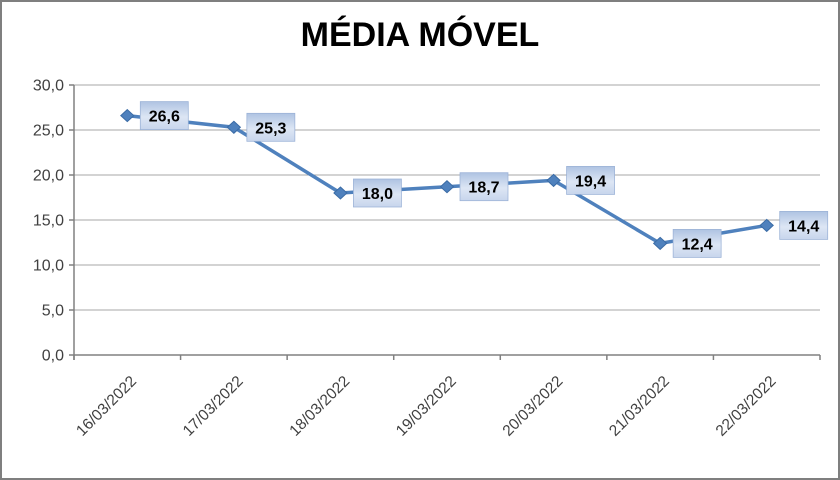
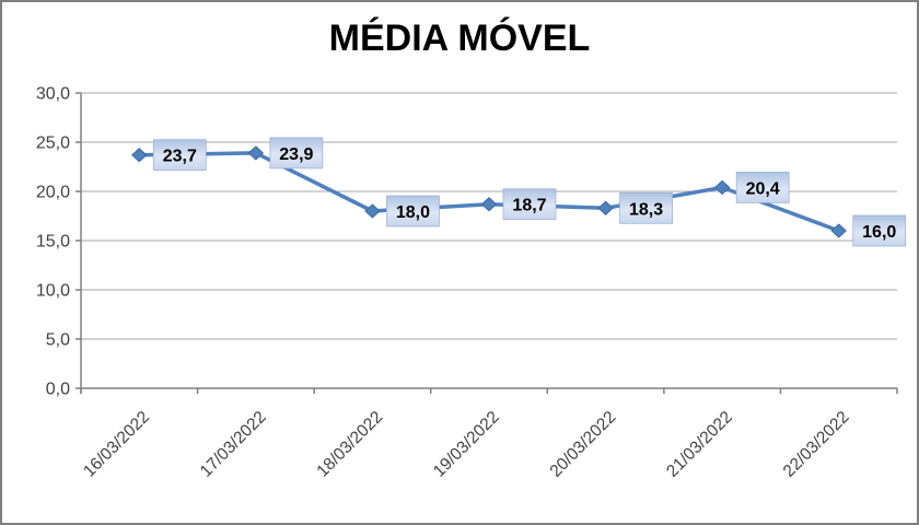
16/03/2022: 26,6 -> 23,7
17/03/2022: 25,3 -> 23,9
20/03/2022: 19,4 -> 18,3
21/03/2022: 12,4 -> 20,4
22/03/2022: 14,4 -> 16,0
